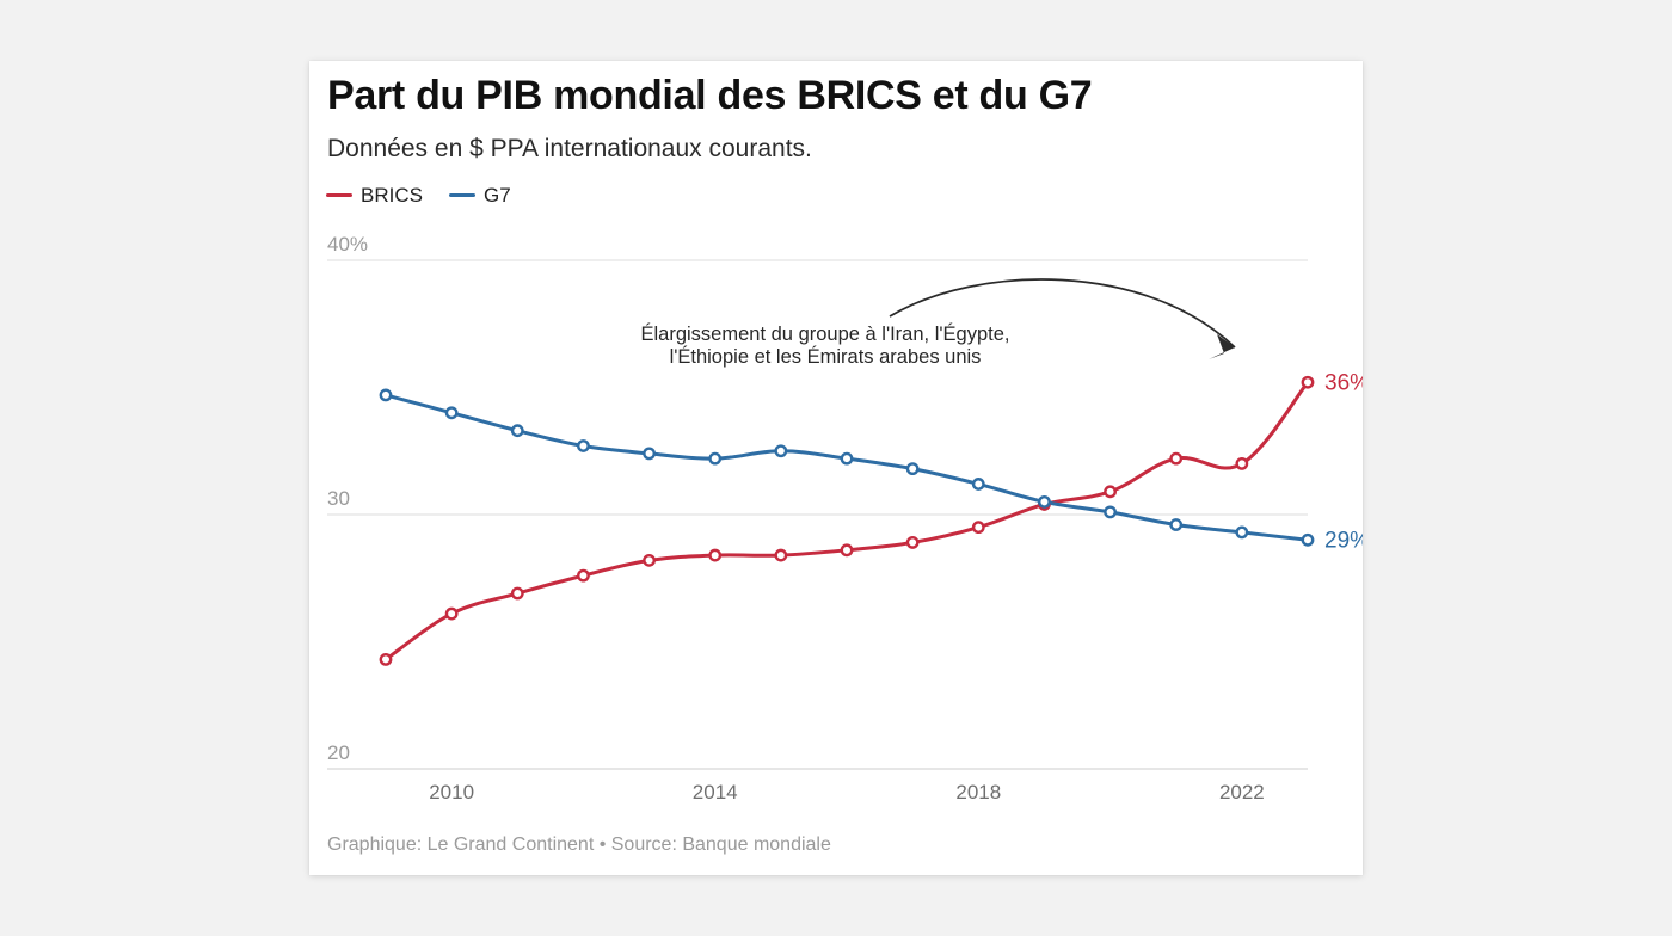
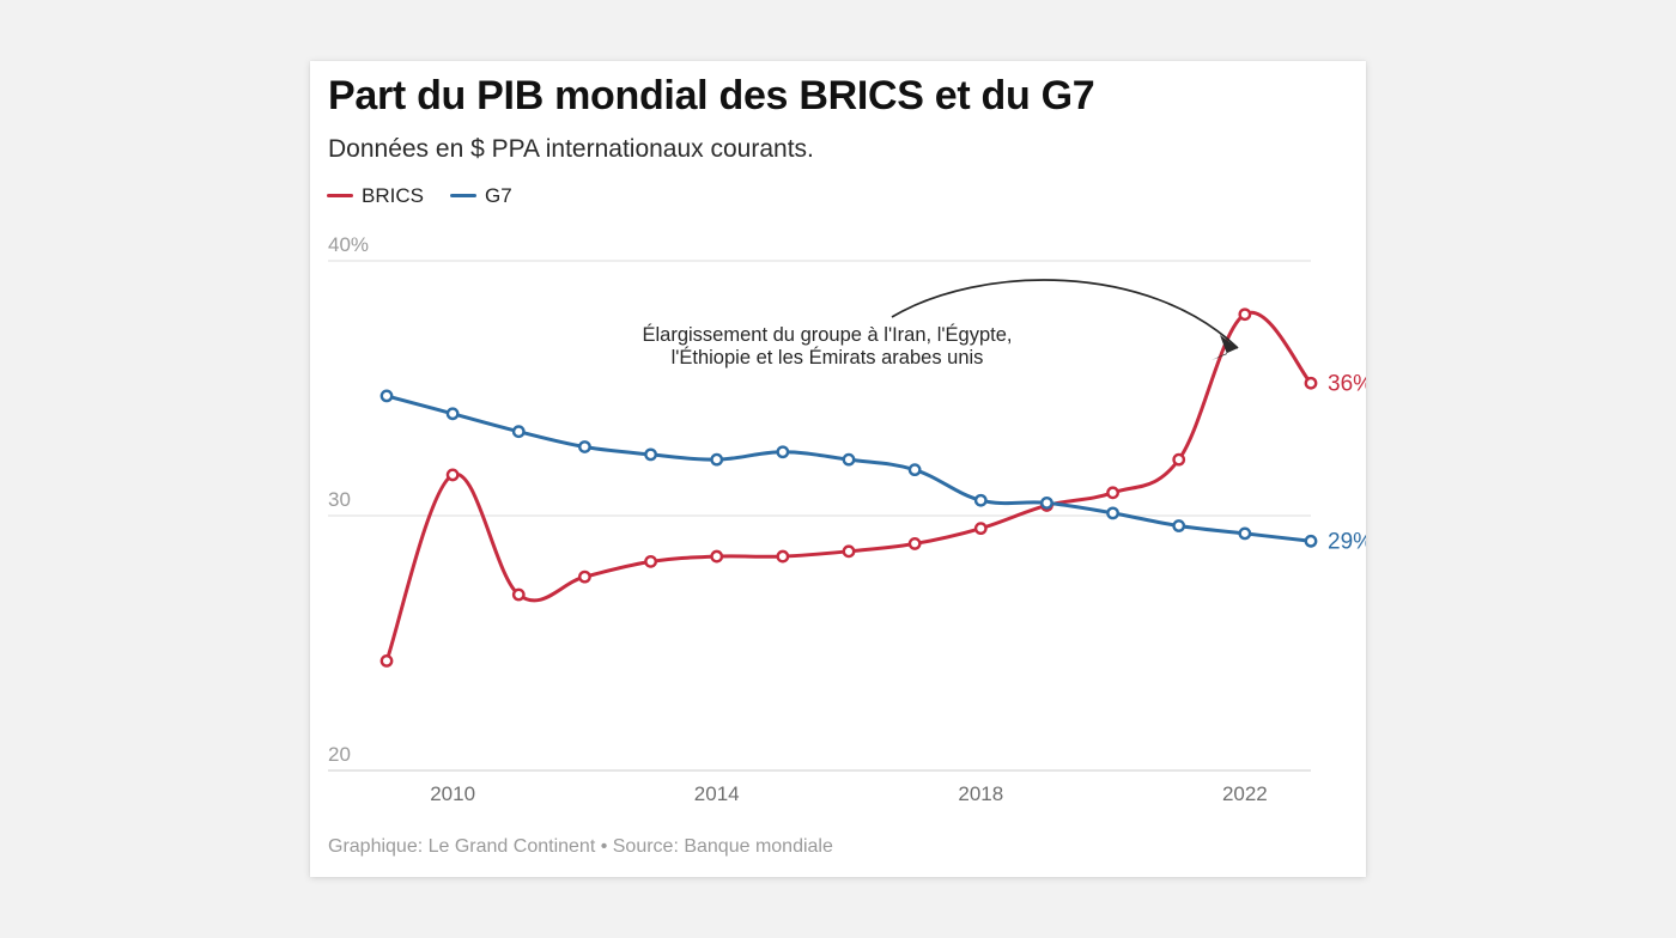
BRICS/2010: 26.1% -> 31.6%
G7/2018: 31.2% -> 30.6%
BRICS/2022: 32.0% -> 37.9%
